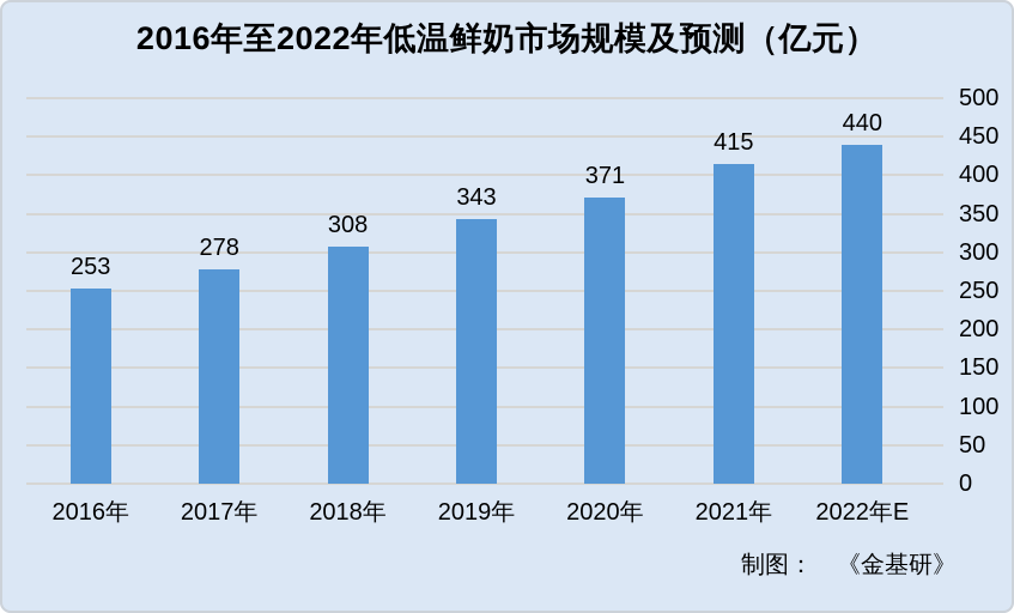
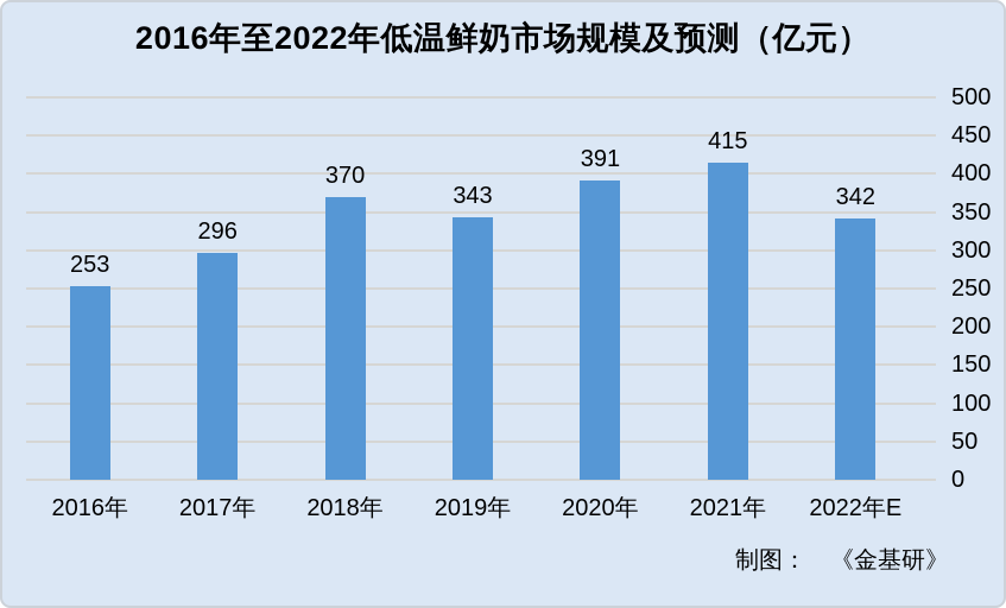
2017年: 278 -> 296
2018年: 308 -> 370
2020年: 371 -> 391
2022年E: 440 -> 342
